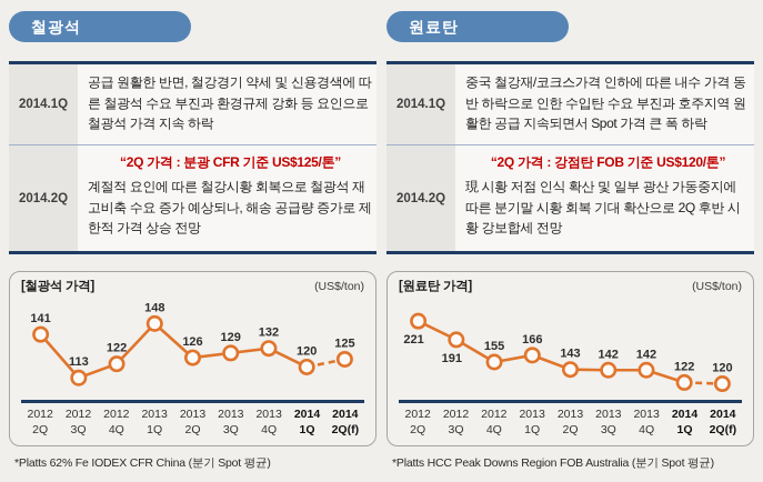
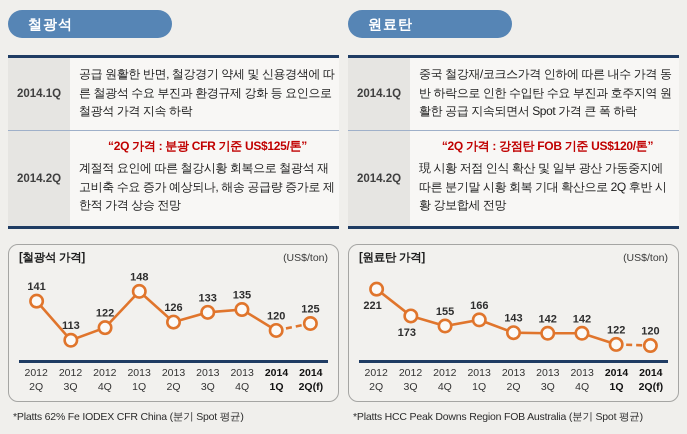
[철광석 가격]/2013 3Q: 129 -> 133
[철광석 가격]/2013 4Q: 132 -> 135
[원료탄 가격]/2012 3Q: 191 -> 173
